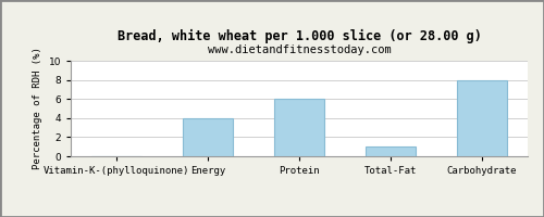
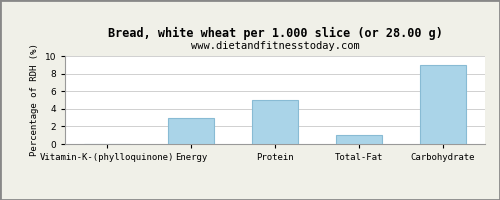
Energy: 4 -> 3
Protein: 6 -> 5
Carbohydrate: 8 -> 9
